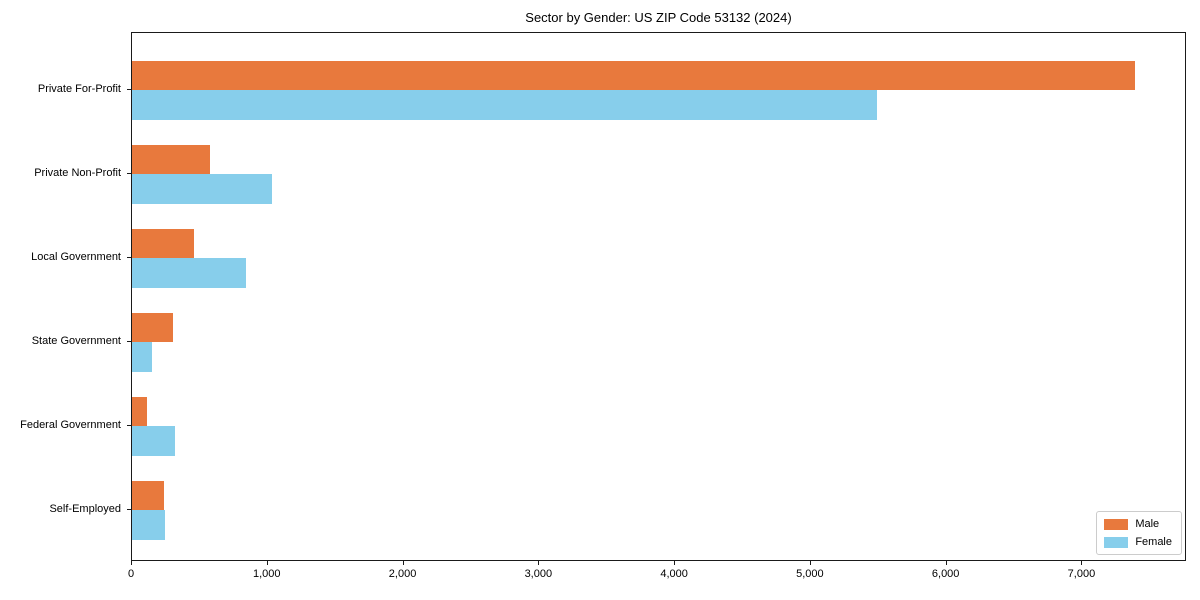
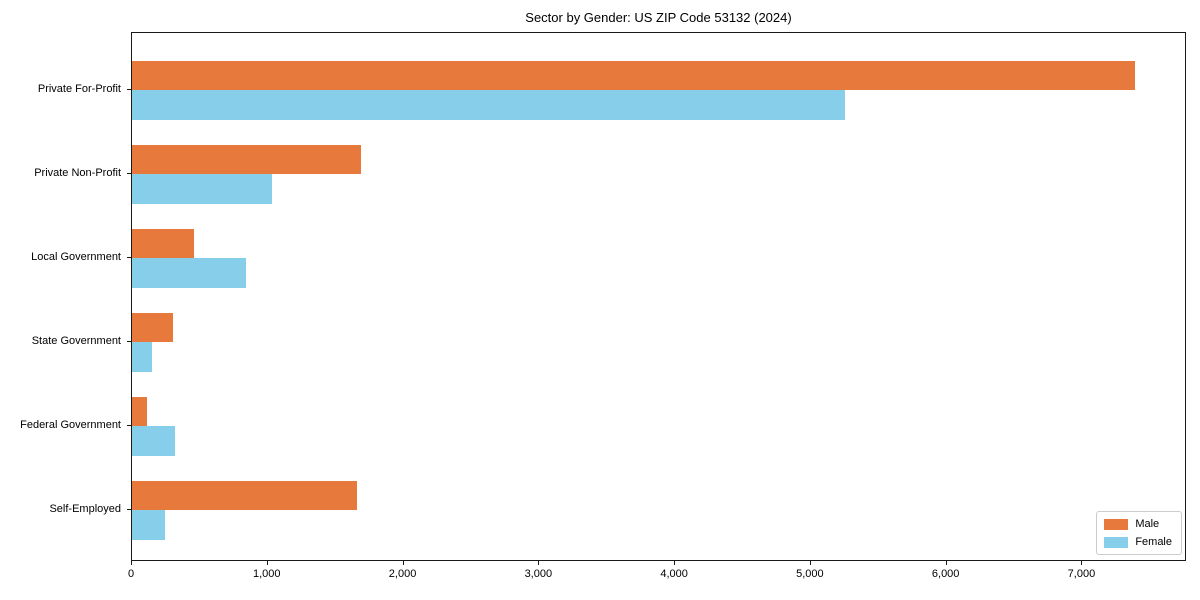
Female/Private For-Profit: 5500 -> 5260
Male/Private Non-Profit: 580 -> 1690
Male/Self-Employed: 240 -> 1660
